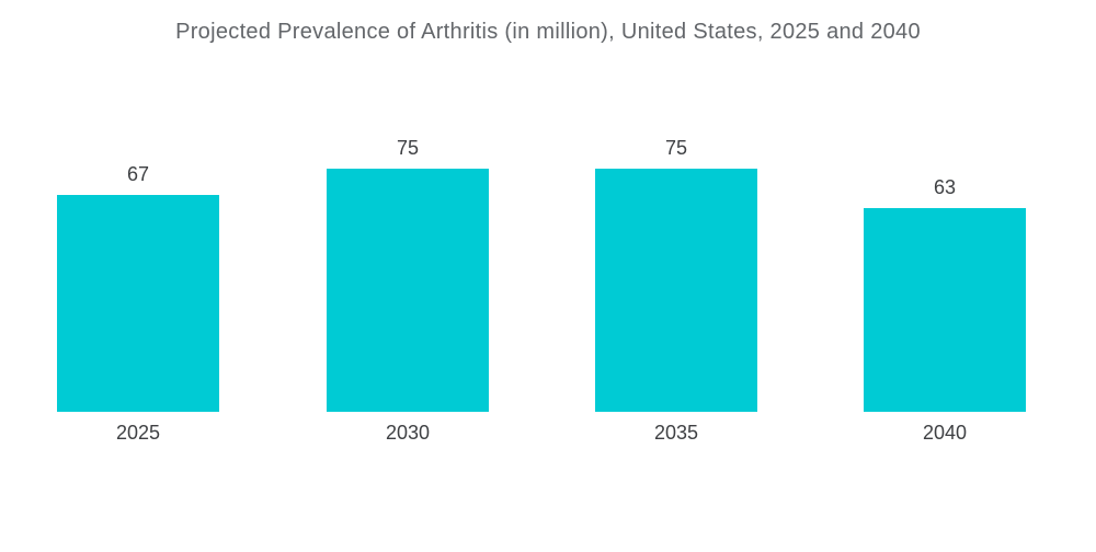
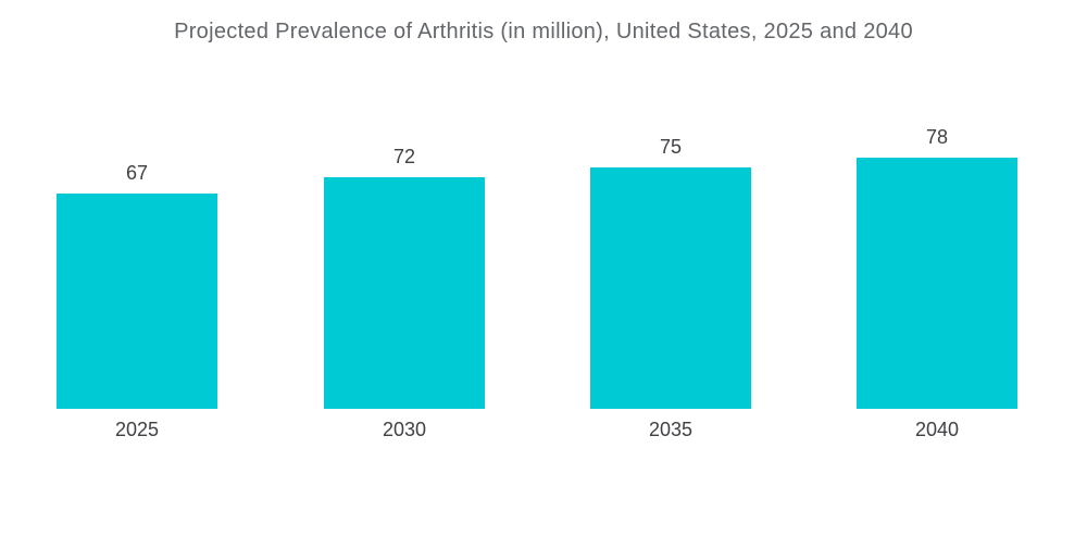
2030: 75 -> 72
2040: 63 -> 78
